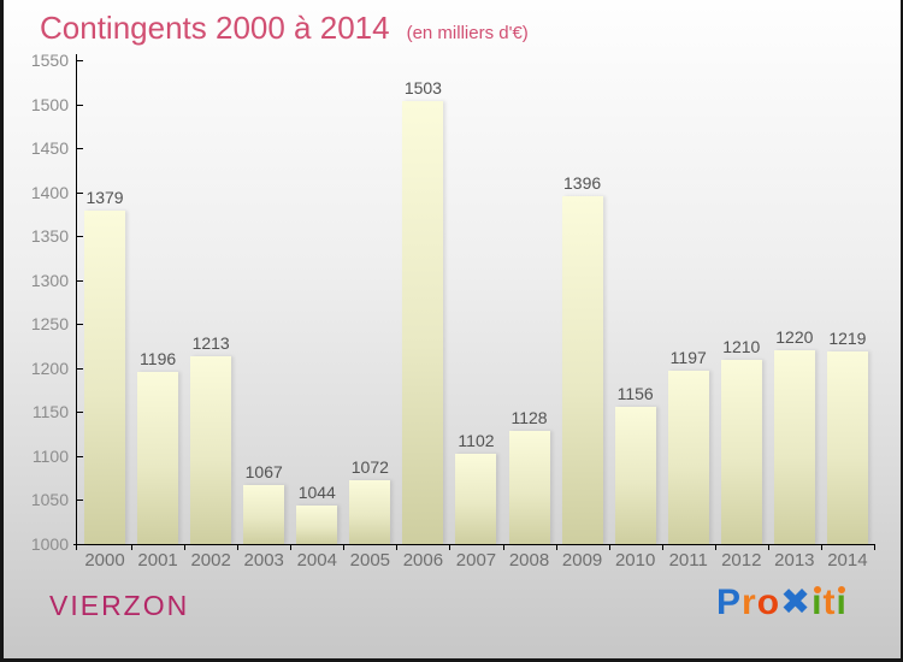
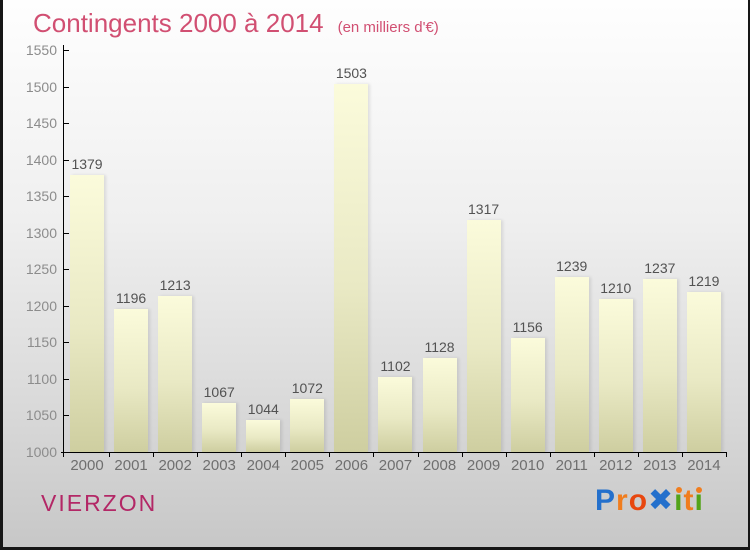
2009: 1396 -> 1317
2011: 1197 -> 1239
2013: 1220 -> 1237
